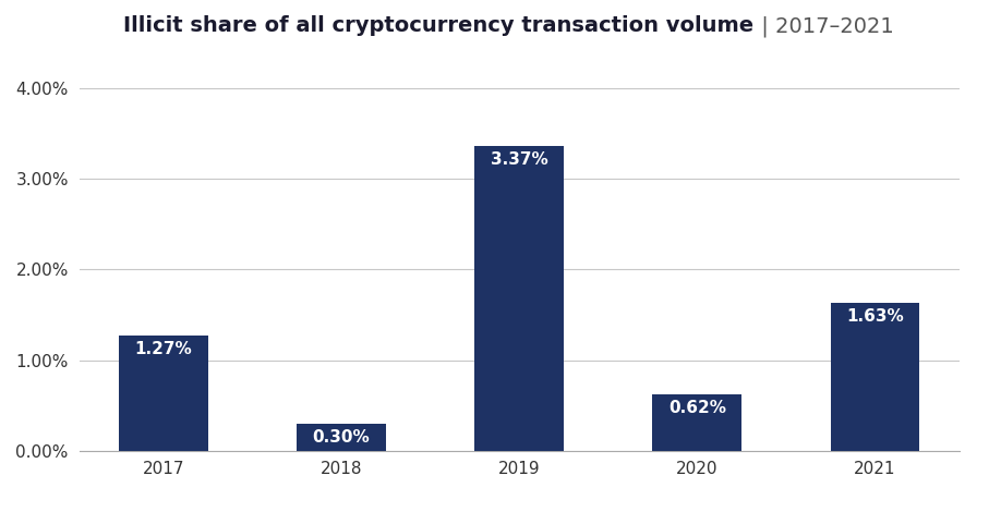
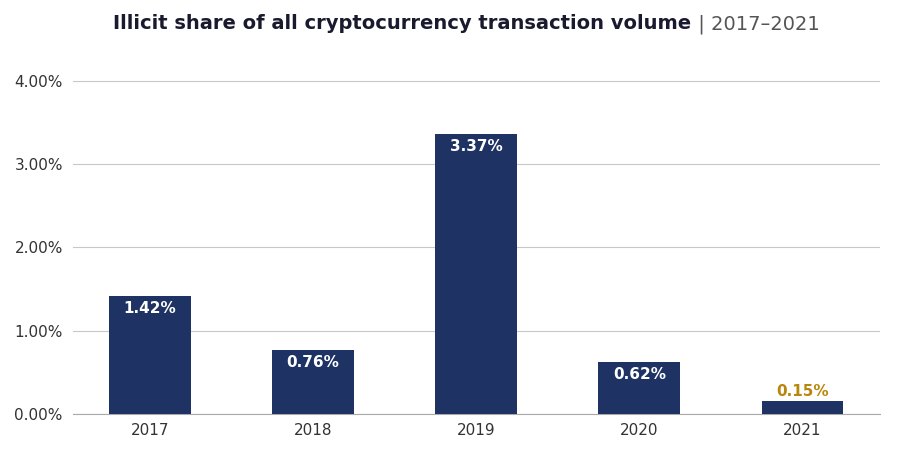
2017: 1.27% -> 1.42%
2018: 0.30% -> 0.76%
2021: 1.63% -> 0.15%
